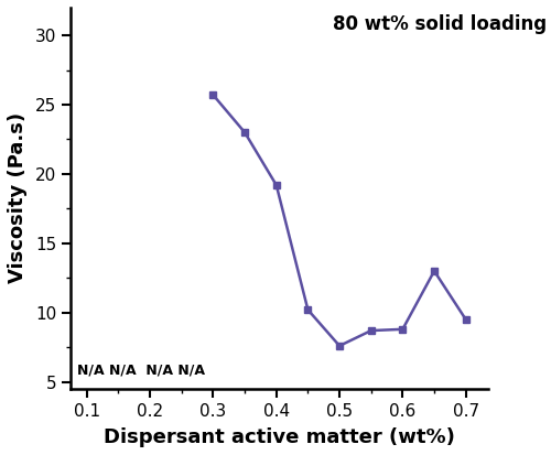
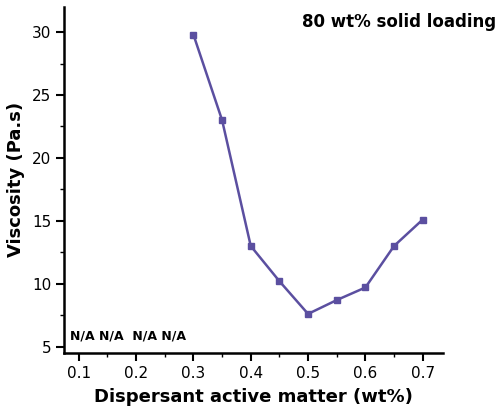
0.3: 25.7 -> 29.8
0.4: 19.2 -> 13.0
0.6: 8.8 -> 9.7
0.7: 9.5 -> 15.1
